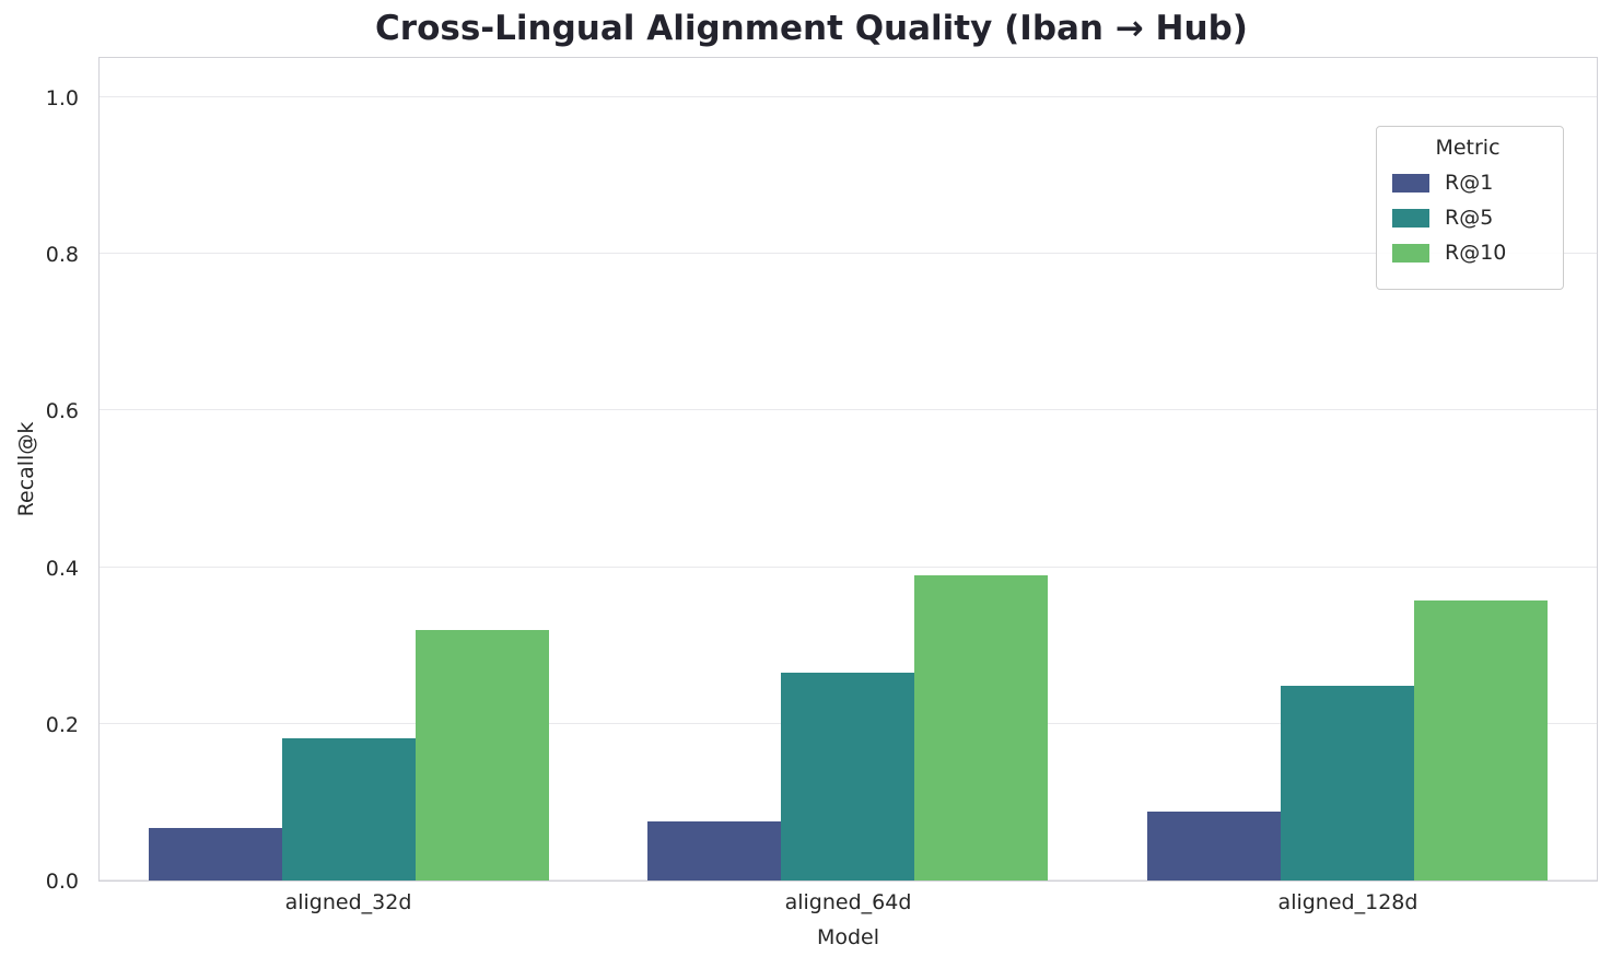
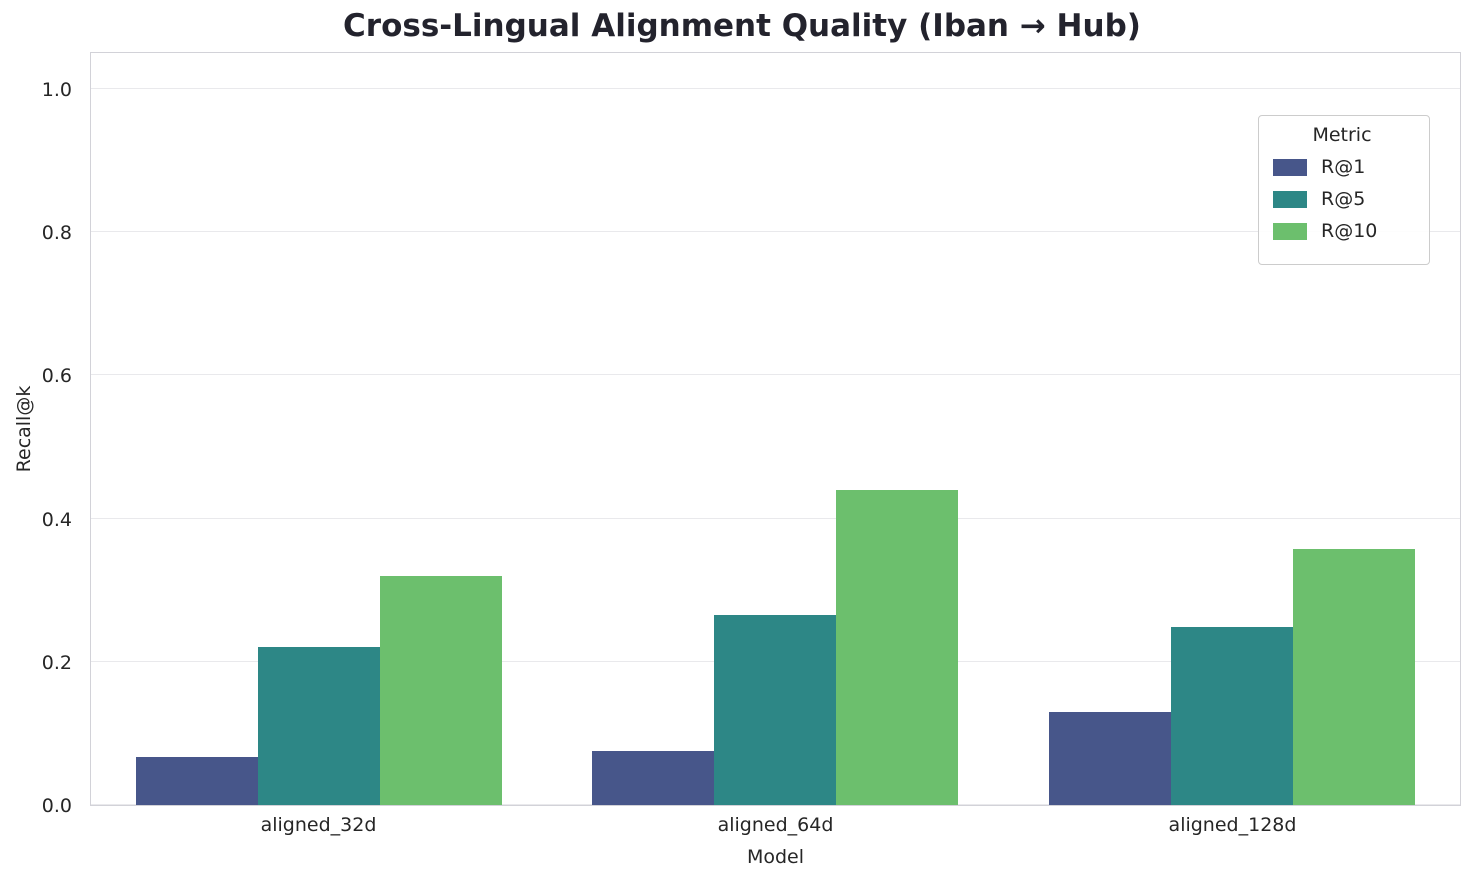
R@5/aligned_32d: 0.18 -> 0.22
R@10/aligned_64d: 0.39 -> 0.44
R@1/aligned_128d: 0.09 -> 0.13
